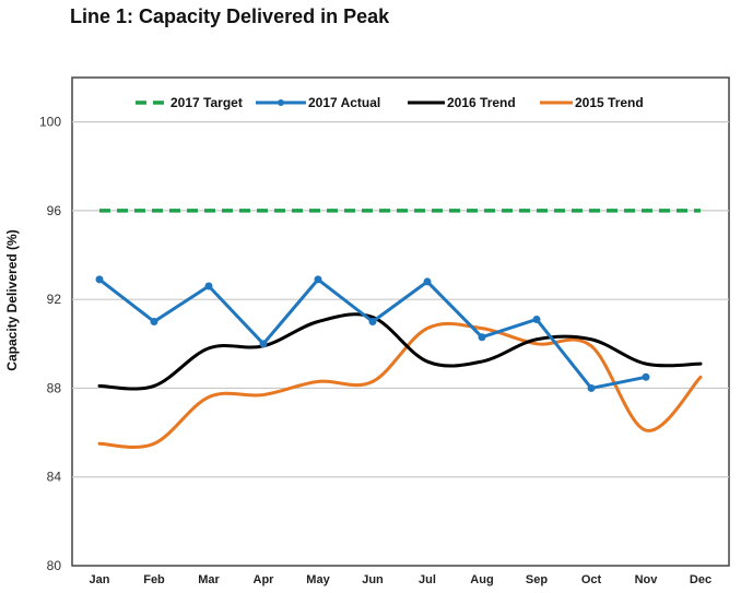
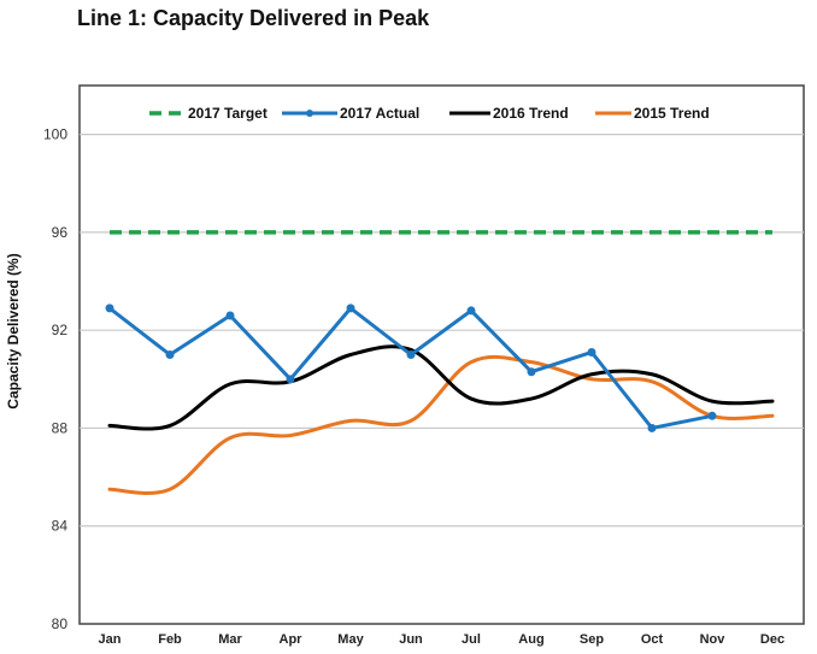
2015 Trend/Nov: 86.1 -> 88.5
